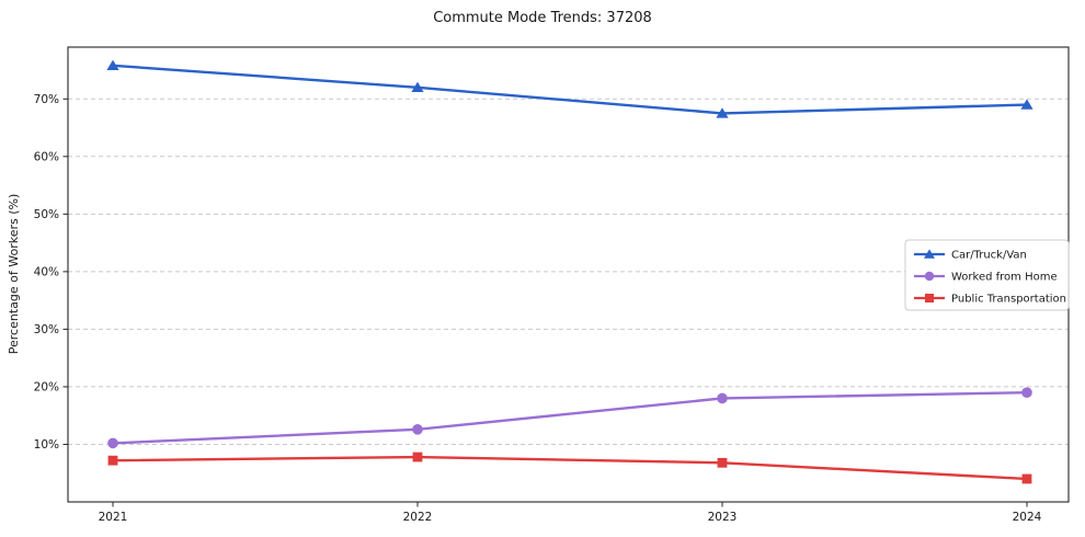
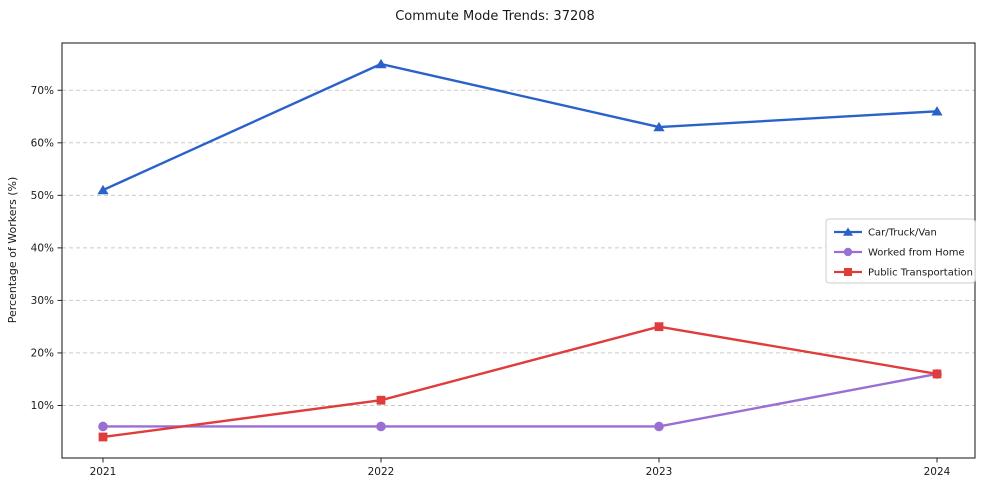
Car/Truck/Van/2021: 76% -> 51%
Worked from Home/2021: 10% -> 6%
Public Transportation/2021: 7% -> 4%
Car/Truck/Van/2022: 72% -> 75%
Worked from Home/2022: 13% -> 6%
Public Transportation/2022: 8% -> 11%
Car/Truck/Van/2023: 68% -> 63%
Worked from Home/2023: 18% -> 6%
Public Transportation/2023: 7% -> 25%
Car/Truck/Van/2024: 69% -> 66%
Worked from Home/2024: 19% -> 16%
Public Transportation/2024: 4% -> 16%
